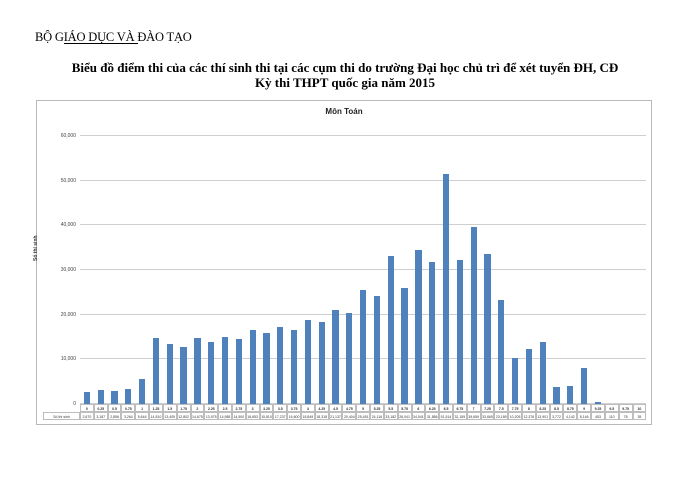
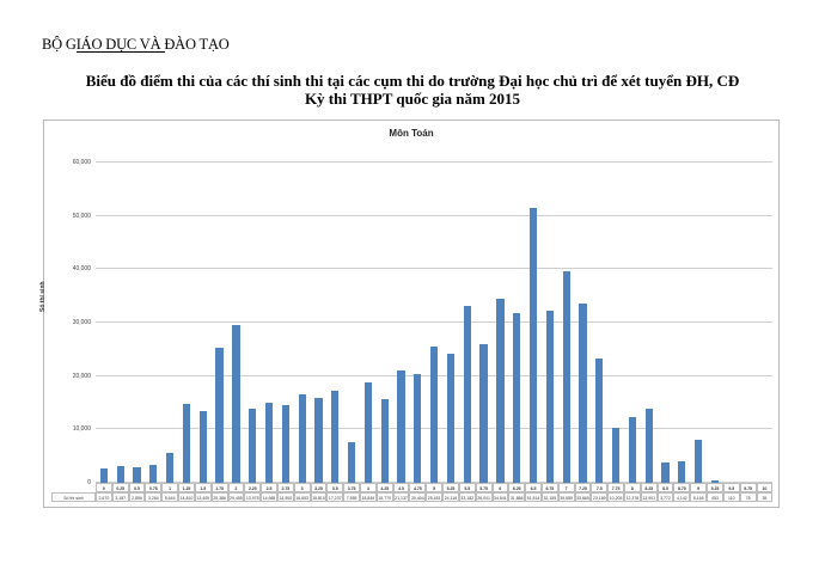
1.75: 12,802 -> 25,386
2: 14,675 -> 29,455
3.75: 16,600 -> 7,555
4.25: 18,318 -> 15,770
